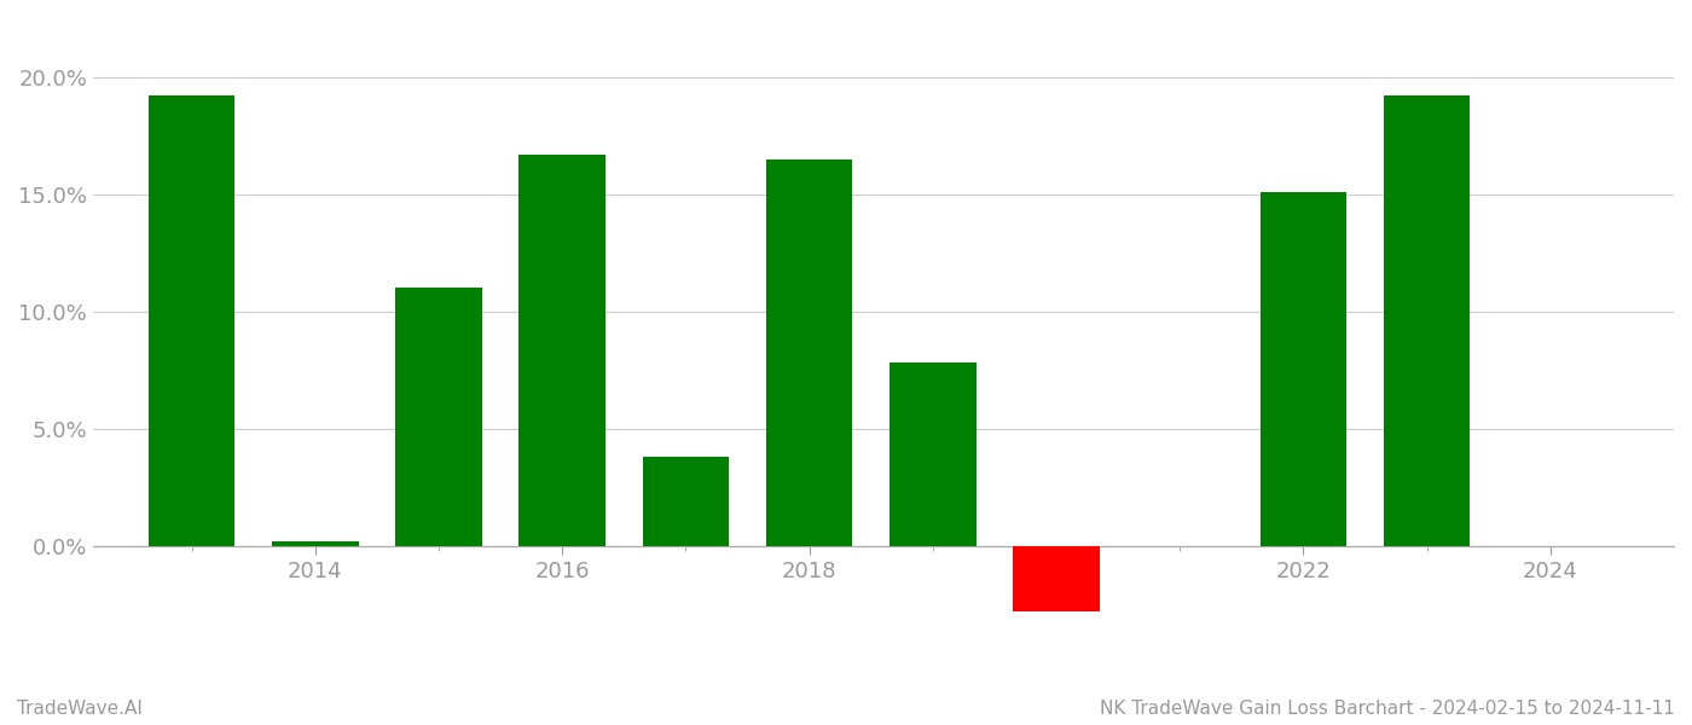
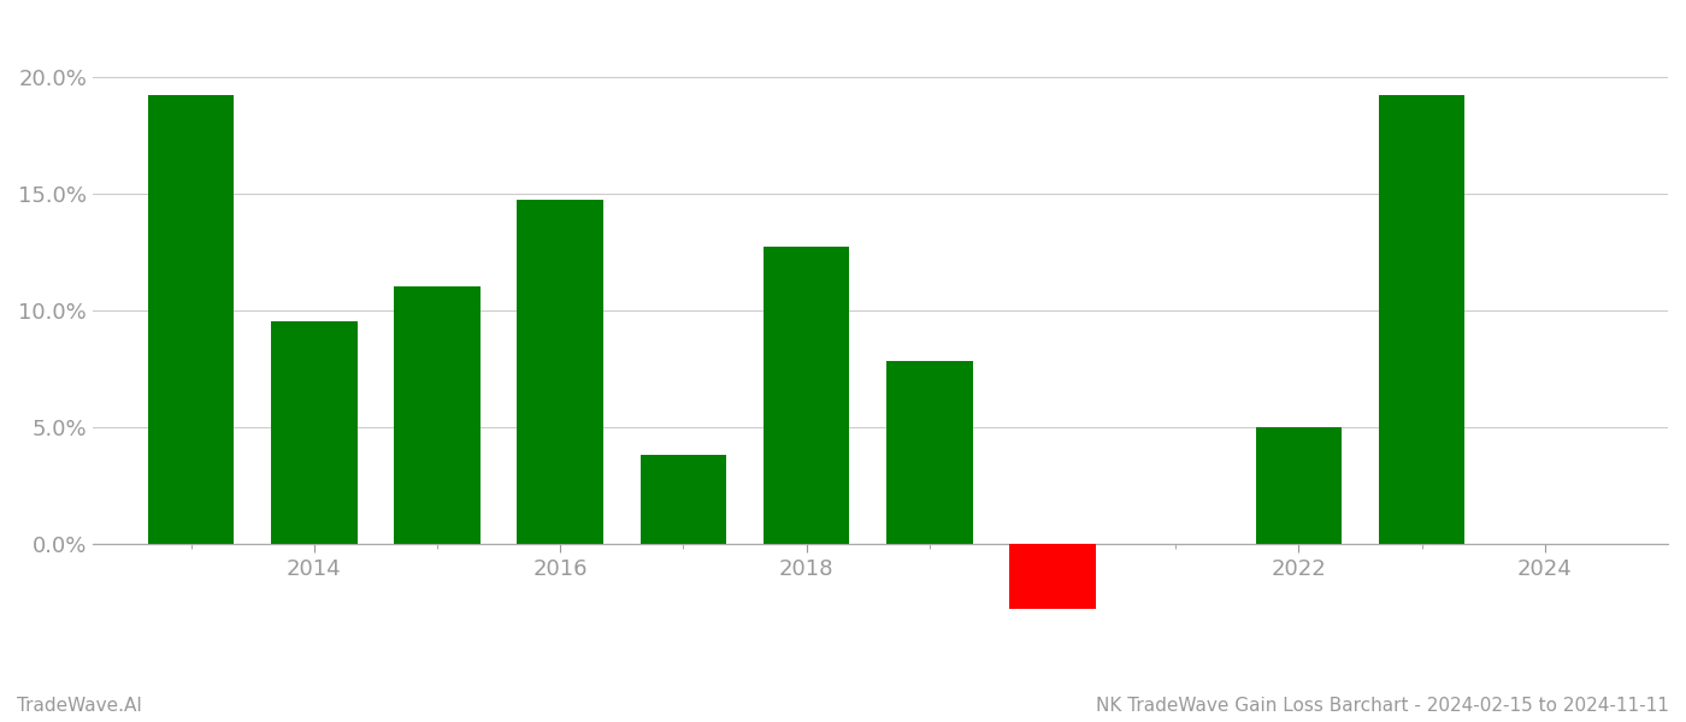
2014: 0.2% -> 9.5%
2016: 16.7% -> 14.7%
2018: 16.5% -> 12.7%
2022: 15.1% -> 5.0%
